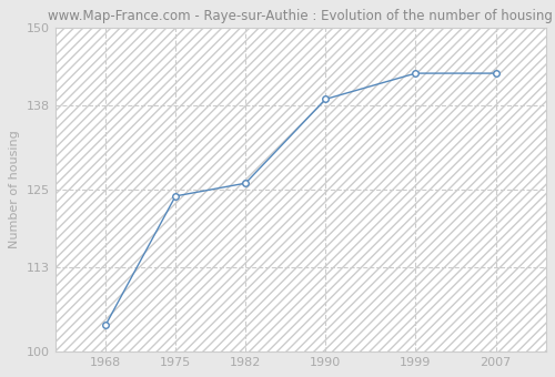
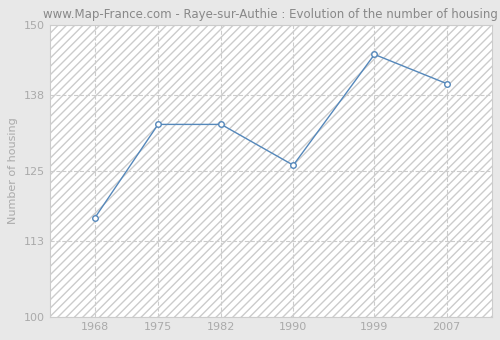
1968: 104 -> 117
1975: 124 -> 133
1982: 126 -> 133
1990: 139 -> 126
1999: 143 -> 145
2007: 143 -> 140
